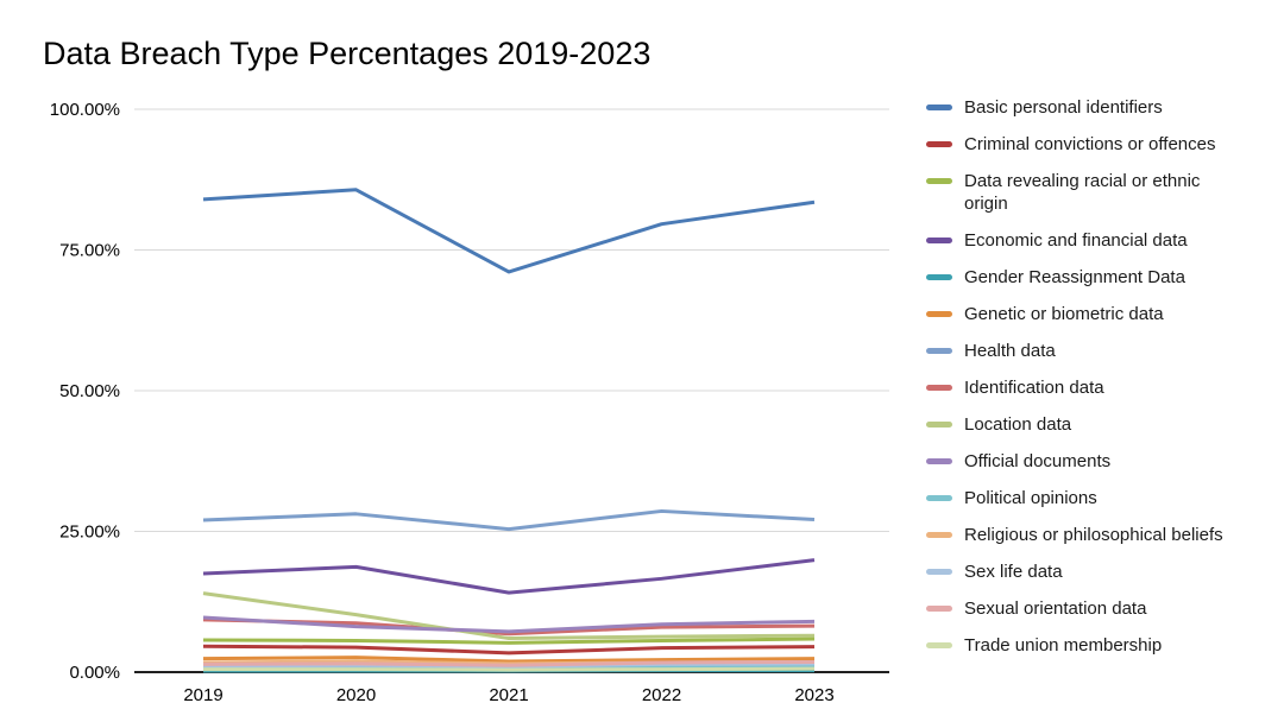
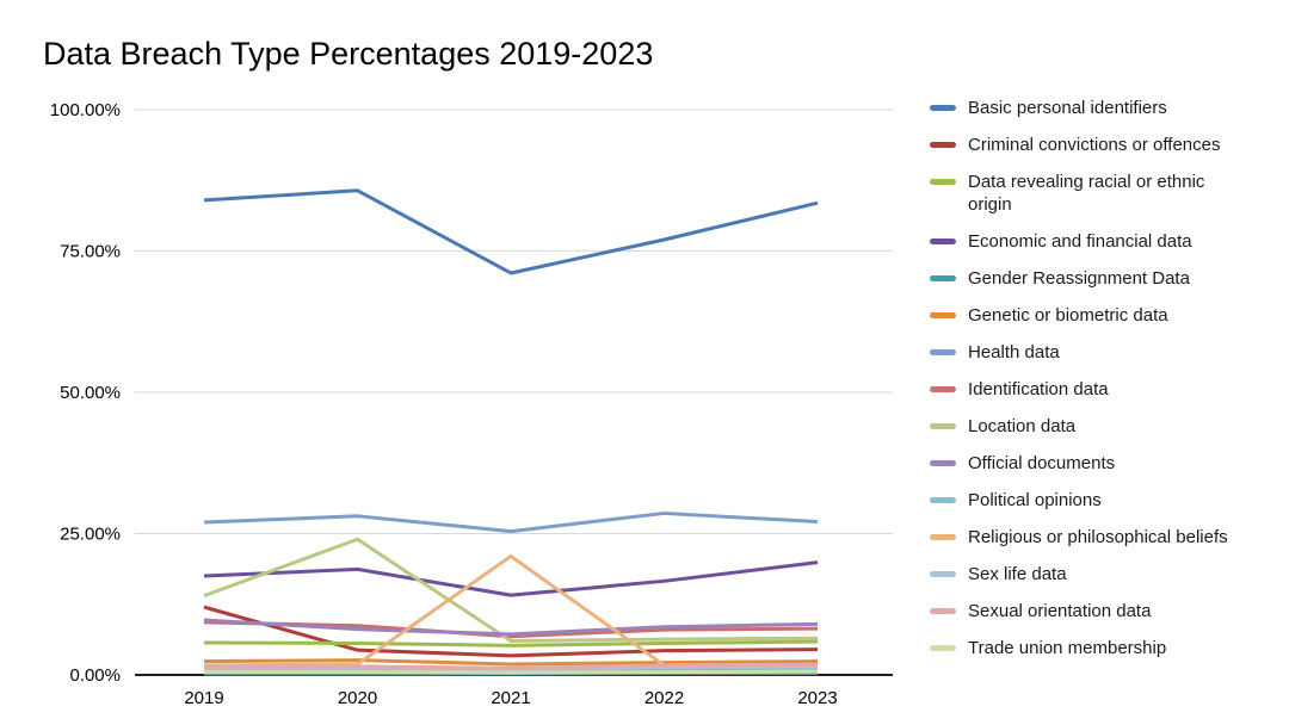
Criminal convictions or offences/2019: 5% -> 12%
Location data/2020: 10% -> 24%
Religious or philosophical beliefs/2021: 2% -> 21%
Basic personal identifiers/2022: 80% -> 77%
